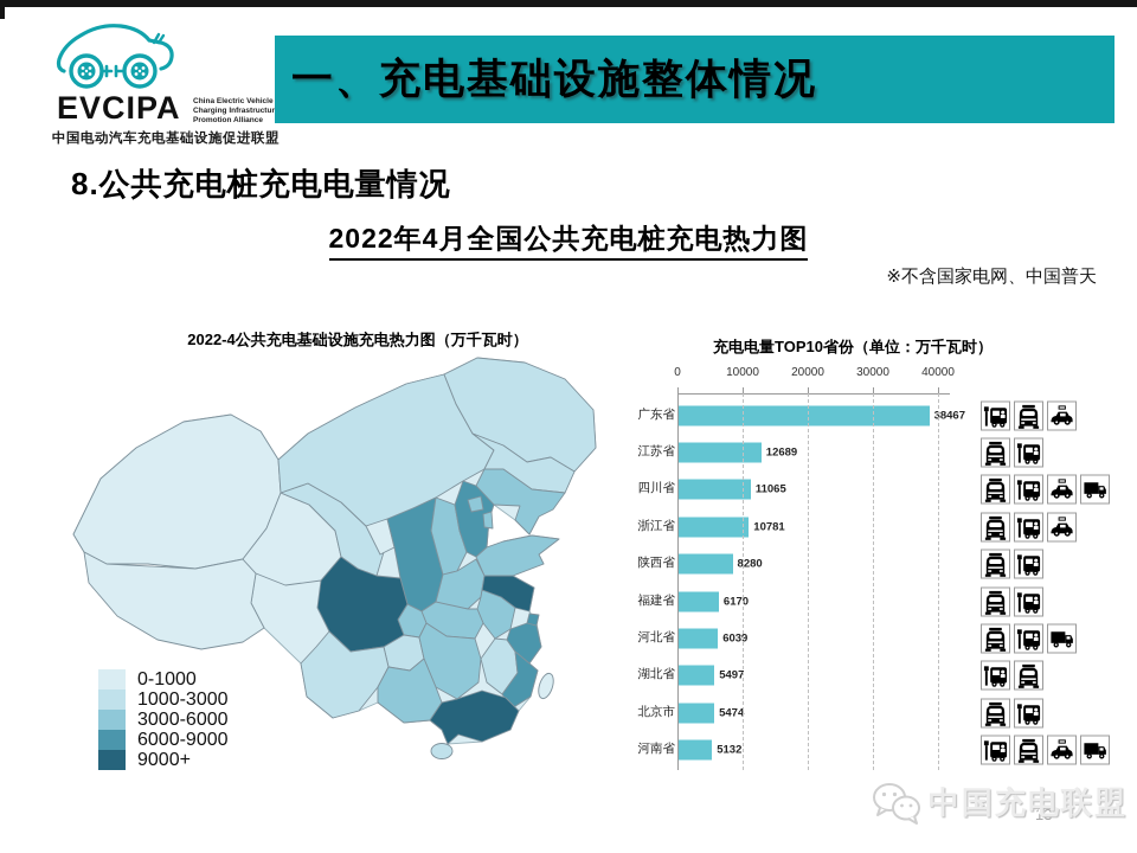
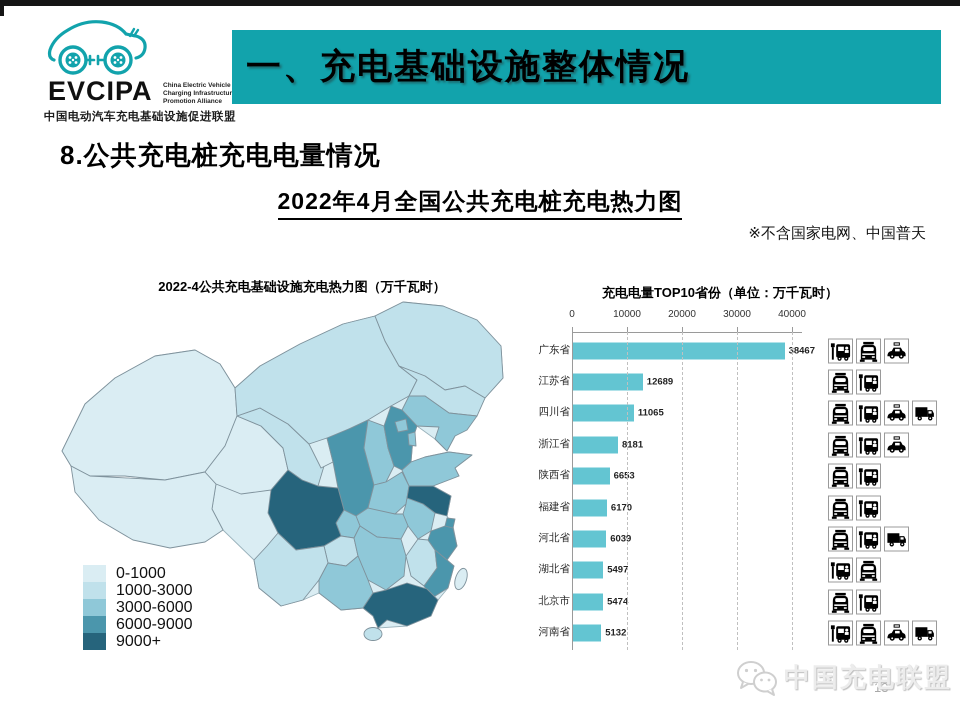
充电电量TOP10省份（单位：万千瓦时）/浙江省: 10781 -> 8181
充电电量TOP10省份（单位：万千瓦时）/陕西省: 8280 -> 6653
